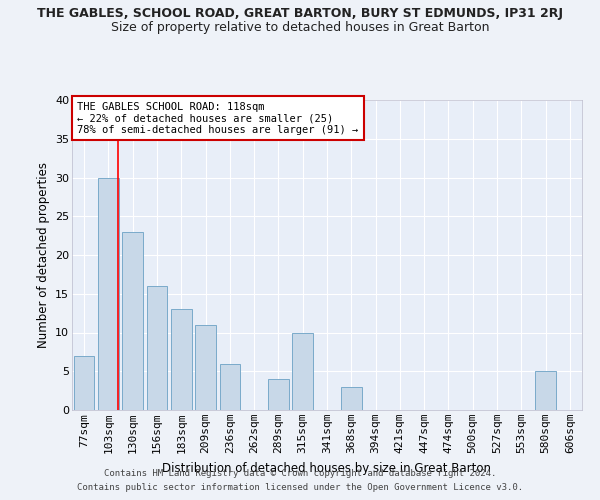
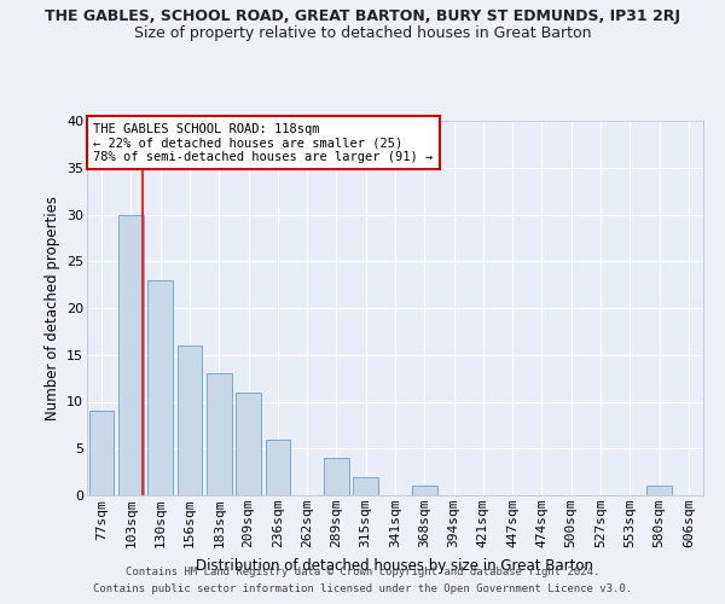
77sqm: 7 -> 9
315sqm: 10 -> 2
368sqm: 3 -> 1
580sqm: 5 -> 1
